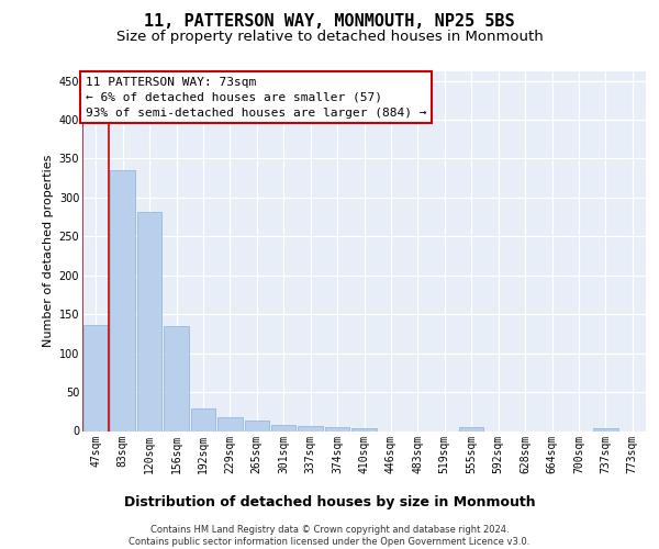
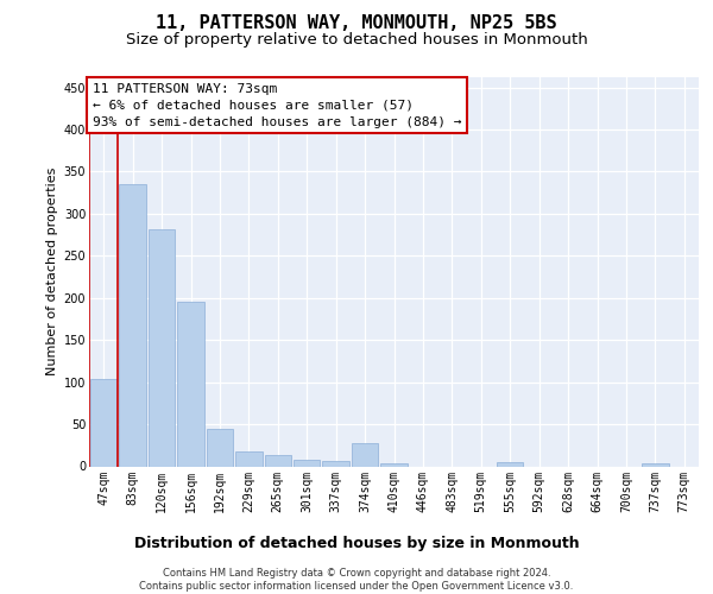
47sqm: 136 -> 104
156sqm: 135 -> 196
192sqm: 29 -> 44
374sqm: 5 -> 28
